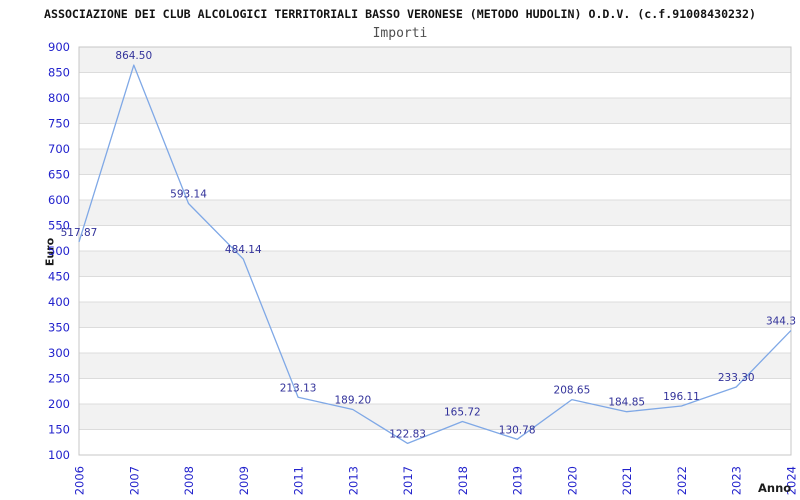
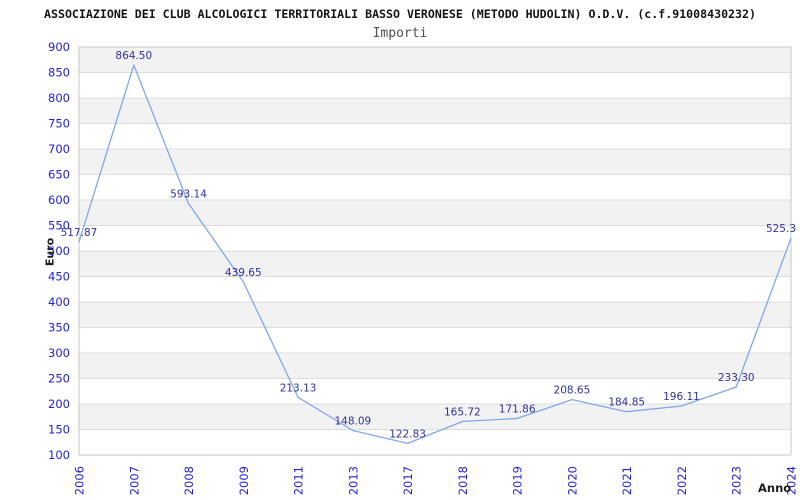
2009: 484.14 -> 439.65
2013: 189.20 -> 148.09
2019: 130.78 -> 171.86
2024: 344.3 -> 525.3
